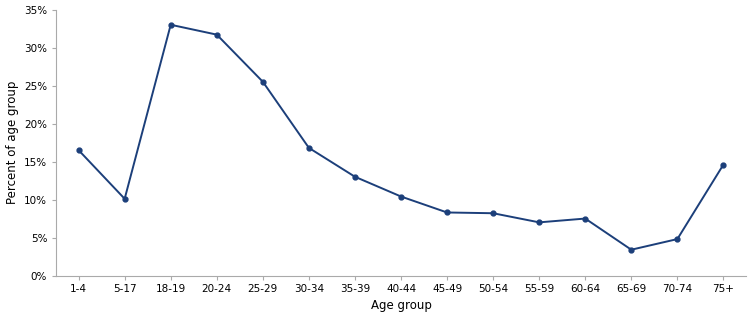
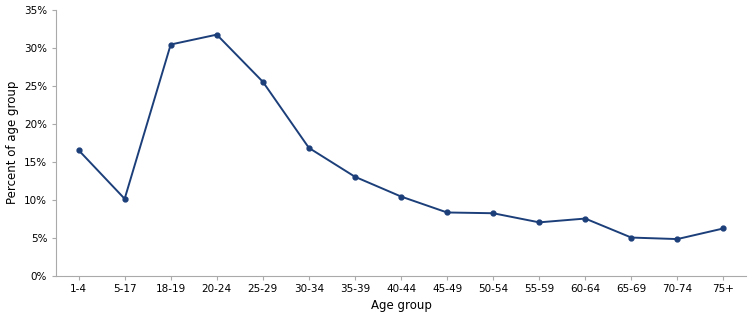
18-19: 33.0% -> 30.4%
65-69: 3.4% -> 5.0%
75+: 14.6% -> 6.2%
